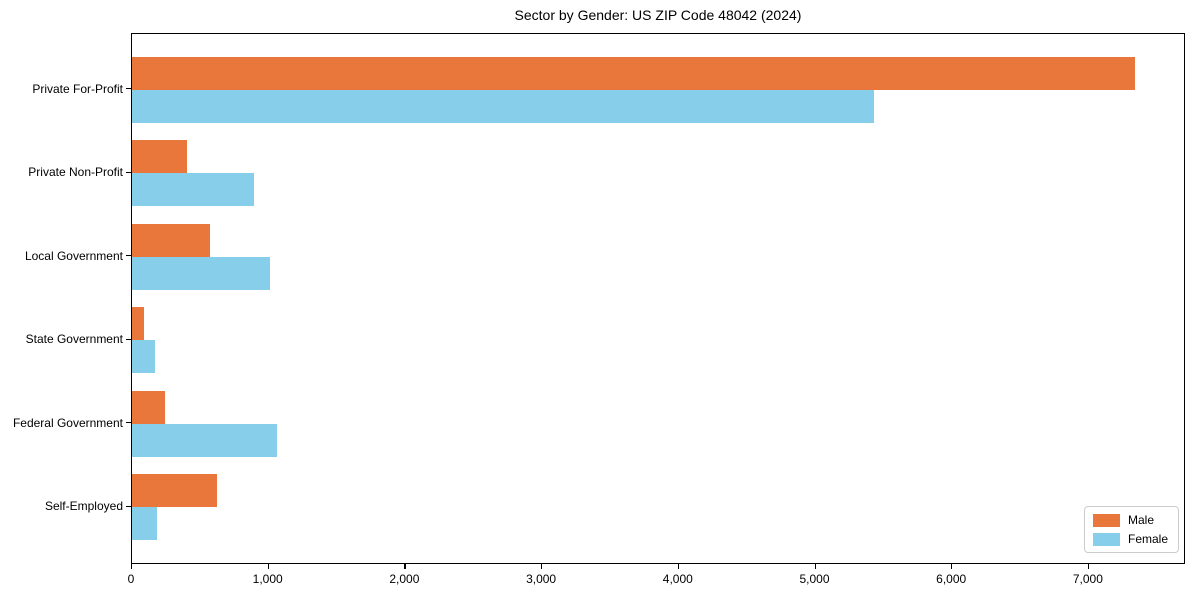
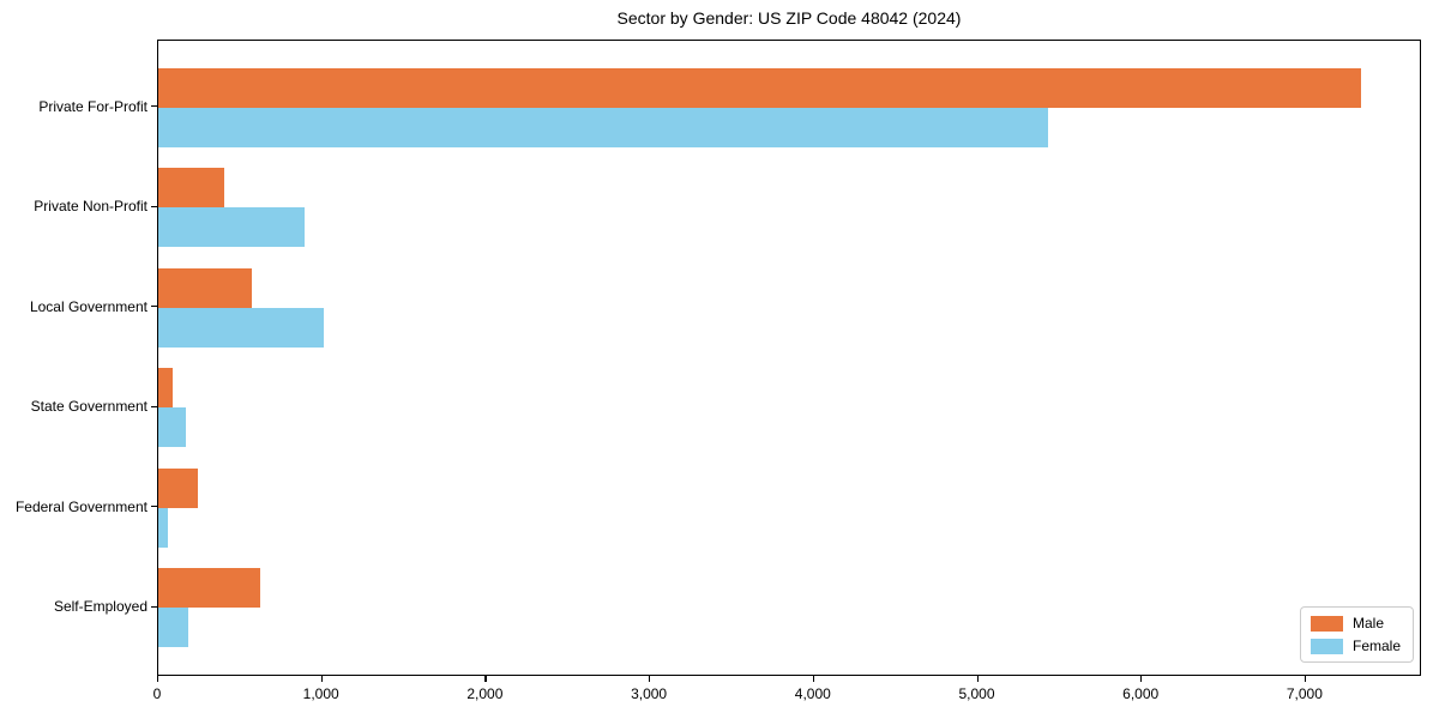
Female/Federal Government: 1060 -> 60
